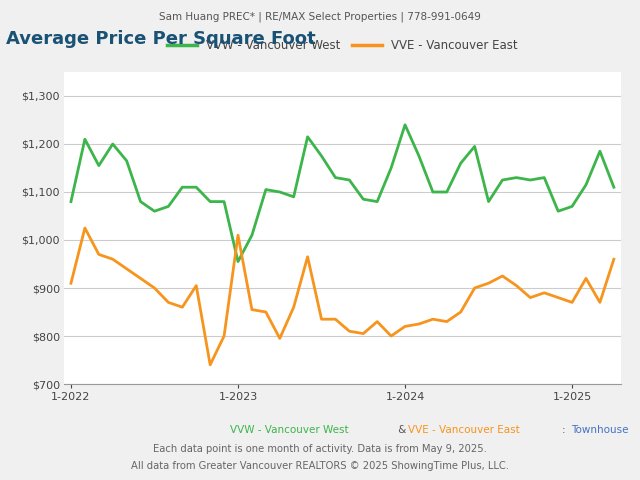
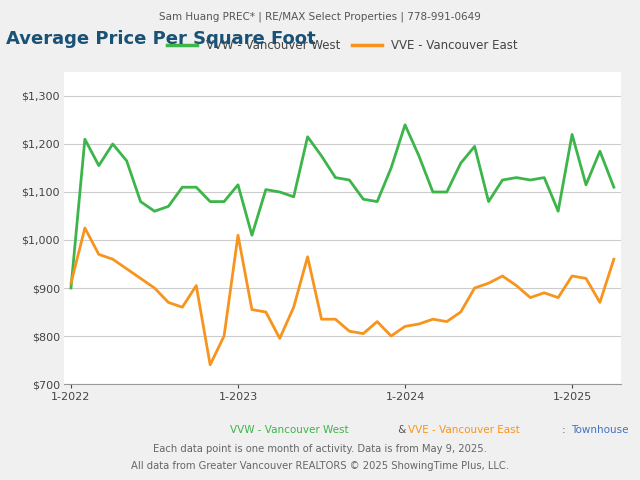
VVW - Vancouver West/1-2022: $1,080 -> $900
VVW - Vancouver West/1-2023: $955 -> $1,115
VVW - Vancouver West/1-2025: $1,070 -> $1,220
VVE - Vancouver East/1-2025: $870 -> $925
